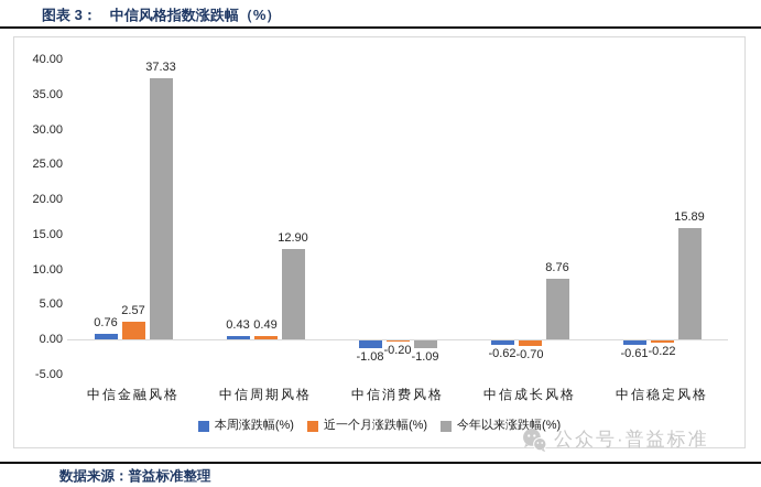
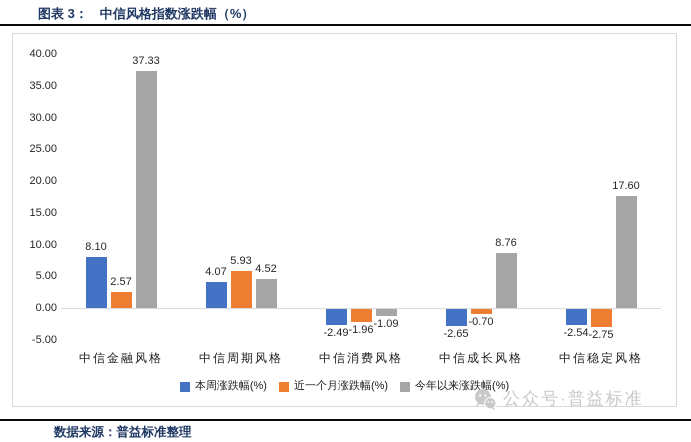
本周涨跌幅(%)/中信金融风格: 0.76 -> 8.10
本周涨跌幅(%)/中信周期风格: 0.43 -> 4.07
近一个月涨跌幅(%)/中信周期风格: 0.49 -> 5.93
今年以来涨跌幅(%)/中信周期风格: 12.90 -> 4.52
本周涨跌幅(%)/中信消费风格: -1.08 -> -2.49
近一个月涨跌幅(%)/中信消费风格: -0.20 -> -1.96
本周涨跌幅(%)/中信成长风格: -0.62 -> -2.65
本周涨跌幅(%)/中信稳定风格: -0.61 -> -2.54
近一个月涨跌幅(%)/中信稳定风格: -0.22 -> -2.75
今年以来涨跌幅(%)/中信稳定风格: 15.89 -> 17.60
